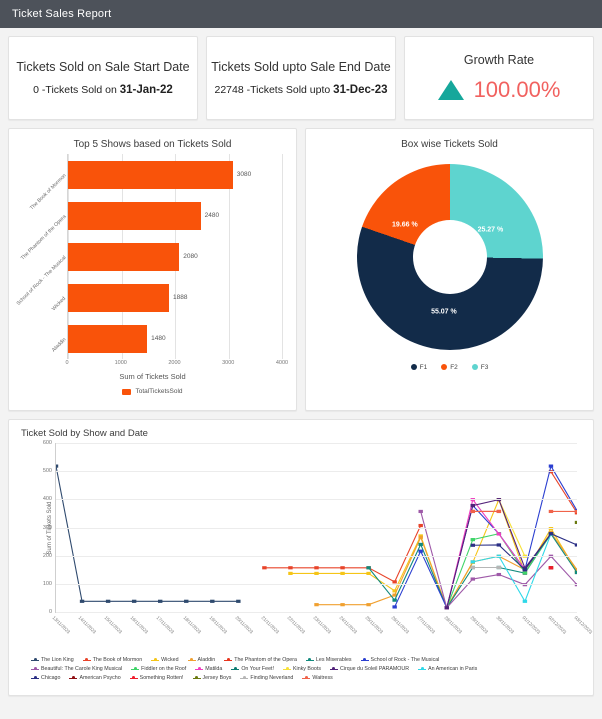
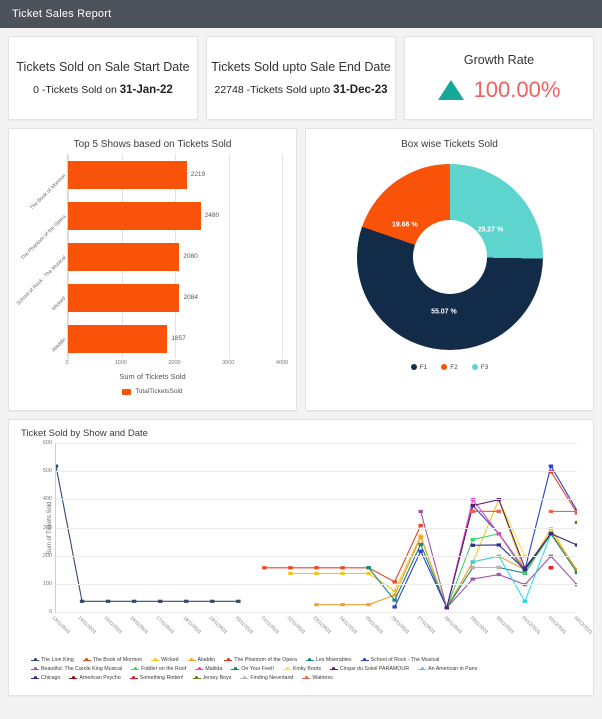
Top 5 Shows based on Tickets Sold/The Book of Mormon: 3080 -> 2219
Top 5 Shows based on Tickets Sold/Wicked: 1888 -> 2084
Top 5 Shows based on Tickets Sold/Aladdin: 1480 -> 1857
